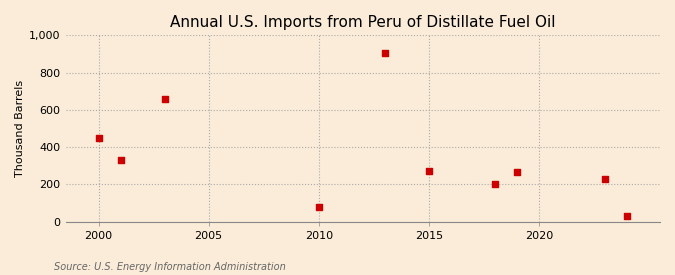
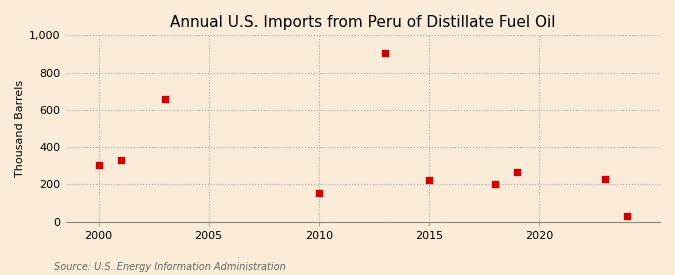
2000: 450 -> 300
2010: 80 -> 160
2015: 270 -> 220
